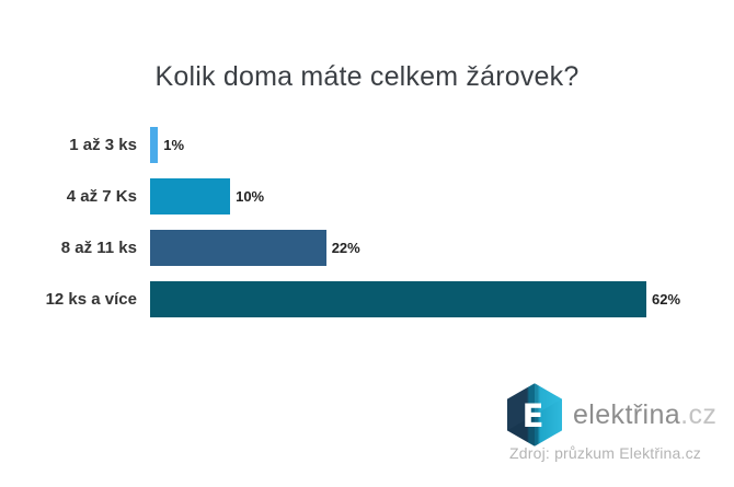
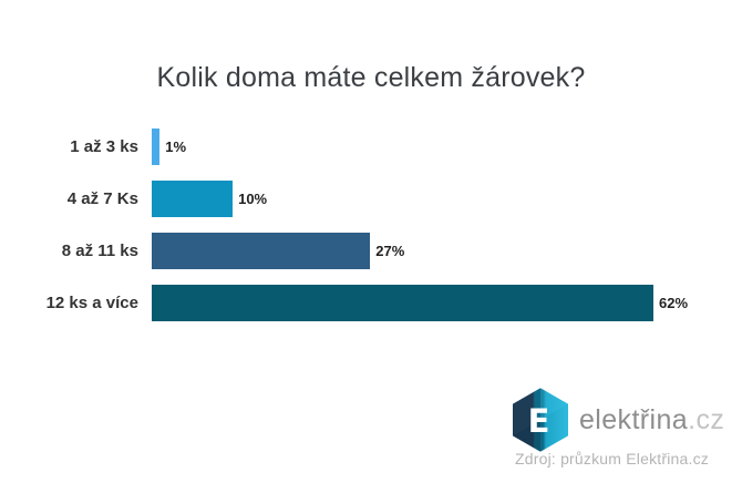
8 až 11 ks: 22% -> 27%
